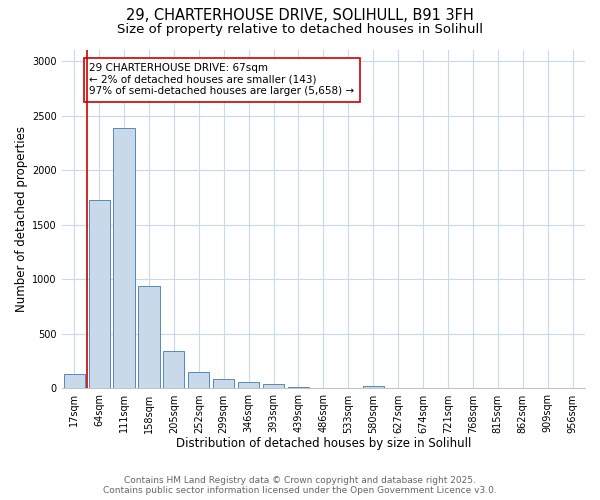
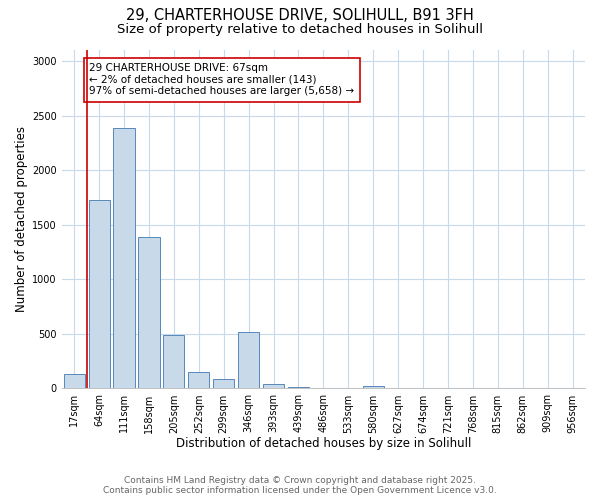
158sqm: 940 -> 1390
205sqm: 340 -> 490
346sqm: 60 -> 520
